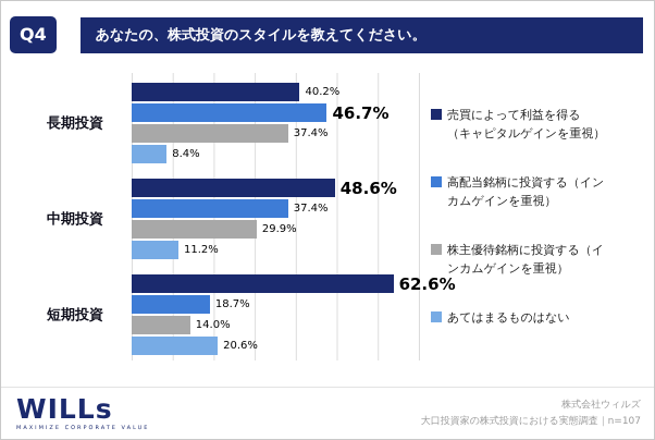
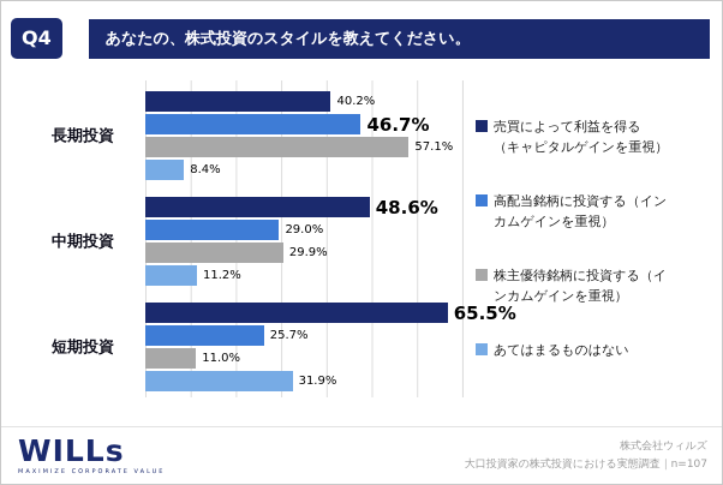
株主優待銘柄に投資する（インカムゲインを重視）/長期投資: 37.4% -> 57.1%
高配当銘柄に投資する（インカムゲインを重視）/中期投資: 37.4% -> 29.0%
売買によって利益を得る（キャピタルゲインを重視）/短期投資: 62.6% -> 65.5%
高配当銘柄に投資する（インカムゲインを重視）/短期投資: 18.7% -> 25.7%
株主優待銘柄に投資する（インカムゲインを重視）/短期投資: 14.0% -> 11.0%
あてはまるものはない/短期投資: 20.6% -> 31.9%
